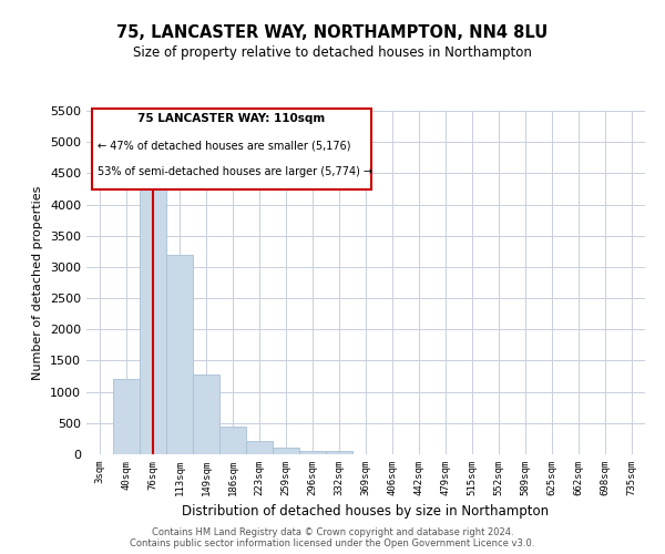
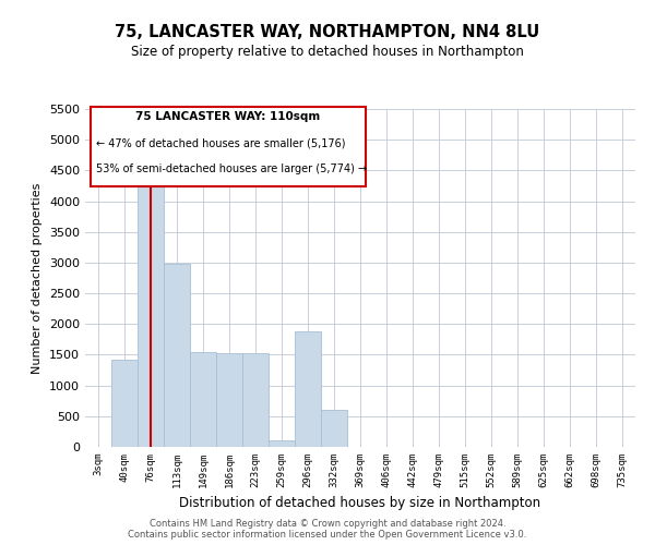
40sqm: 1200 -> 1420
113sqm: 3200 -> 2980
149sqm: 1270 -> 1540
186sqm: 450 -> 1520
223sqm: 220 -> 1520
296sqm: 60 -> 1880
332sqm: 50 -> 600
